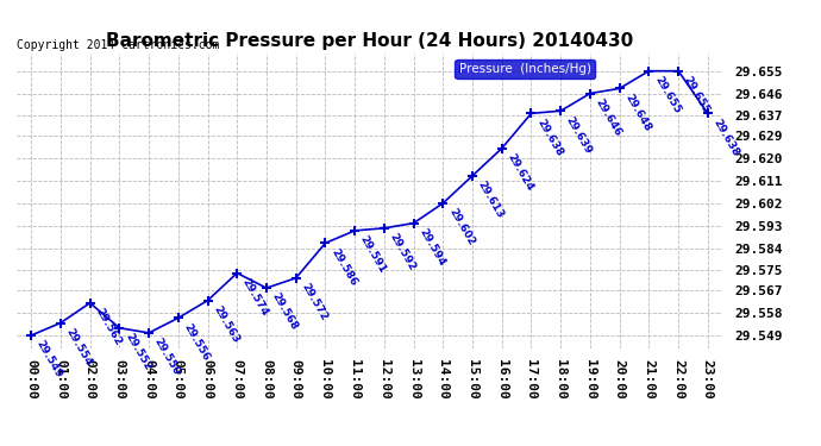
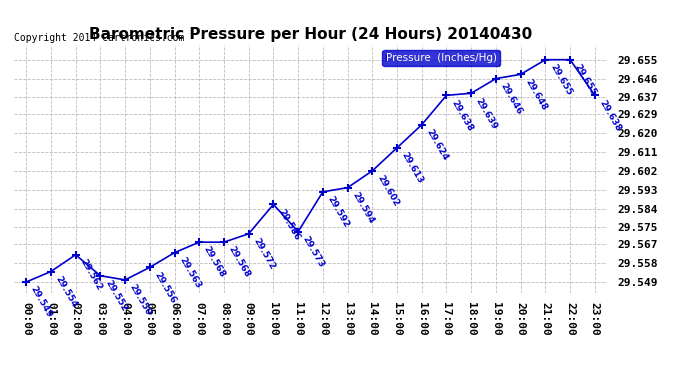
07:00: 29.574 -> 29.568
11:00: 29.591 -> 29.573
